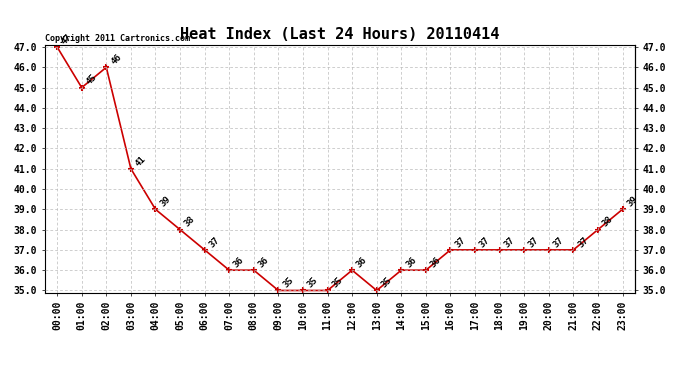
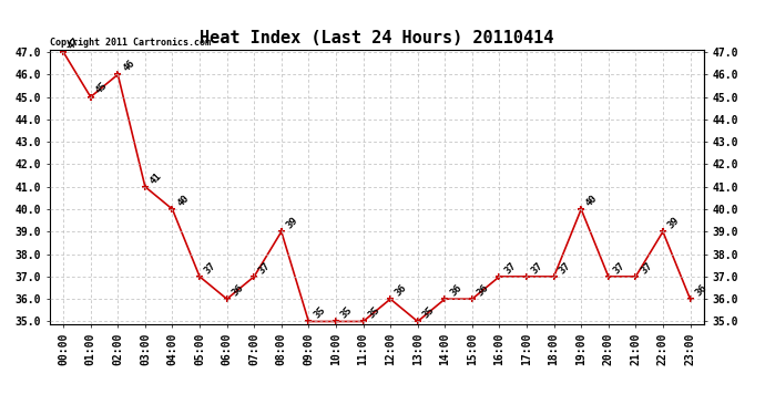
04:00: 39 -> 40
05:00: 38 -> 37
06:00: 37 -> 36
07:00: 36 -> 37
08:00: 36 -> 39
19:00: 37 -> 40
22:00: 38 -> 39
23:00: 39 -> 36
